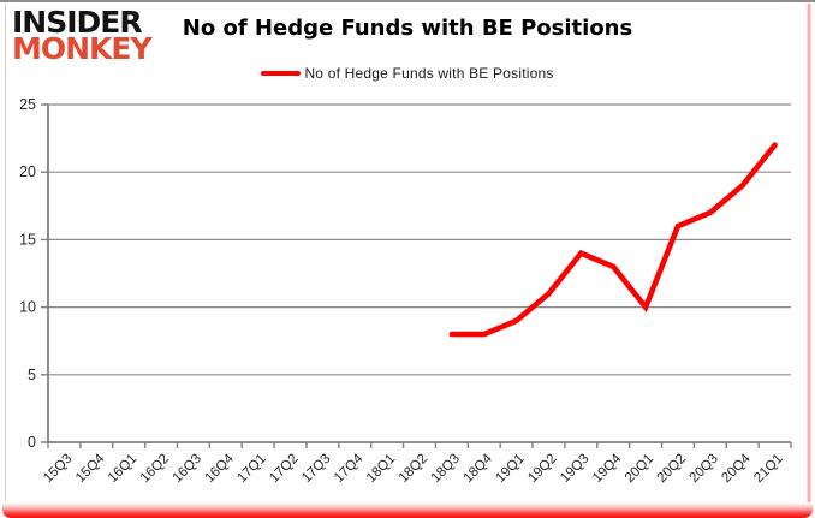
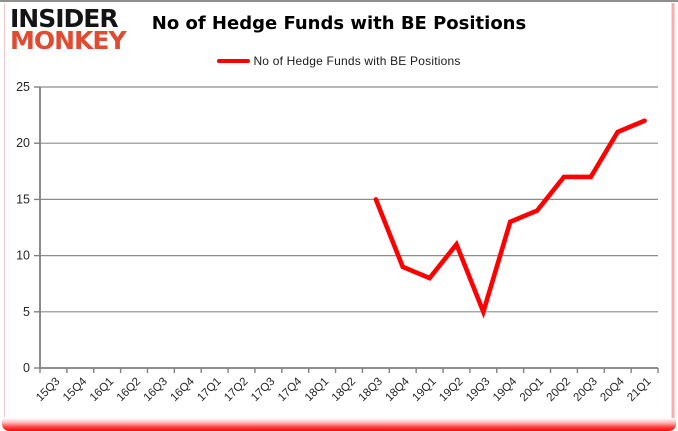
18Q3: 8 -> 15
18Q4: 8 -> 9
19Q1: 9 -> 8
19Q3: 14 -> 5
20Q1: 10 -> 14
20Q2: 16 -> 17
20Q4: 19 -> 21
